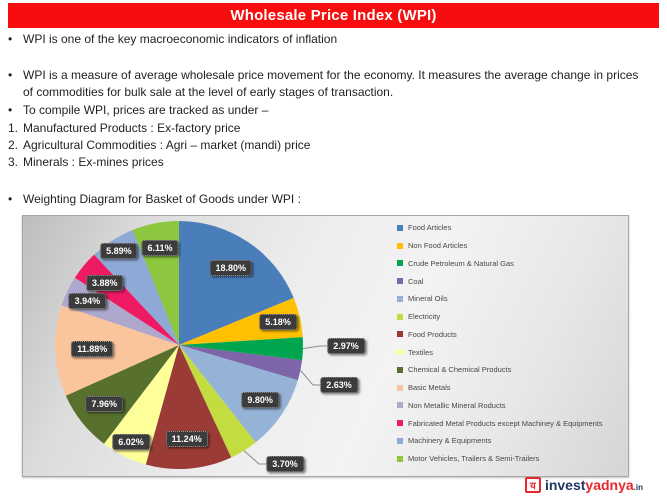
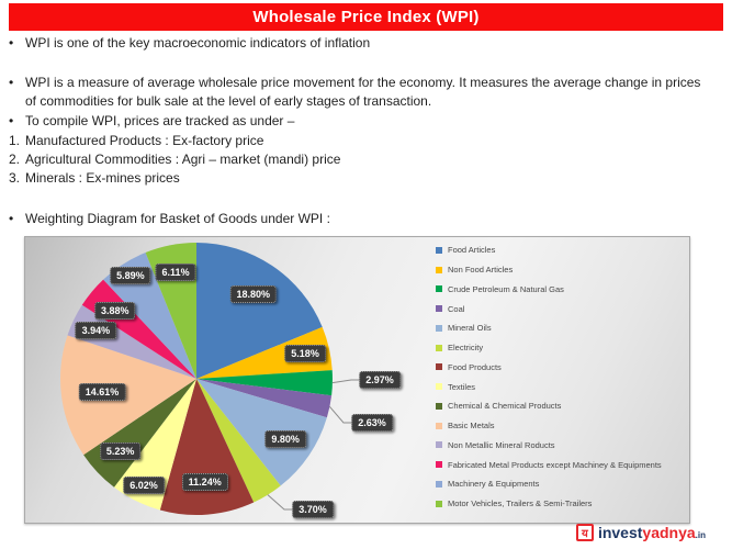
Chemical & Chemical Products: 7.96% -> 5.23%
Basic Metals: 11.88% -> 14.61%
